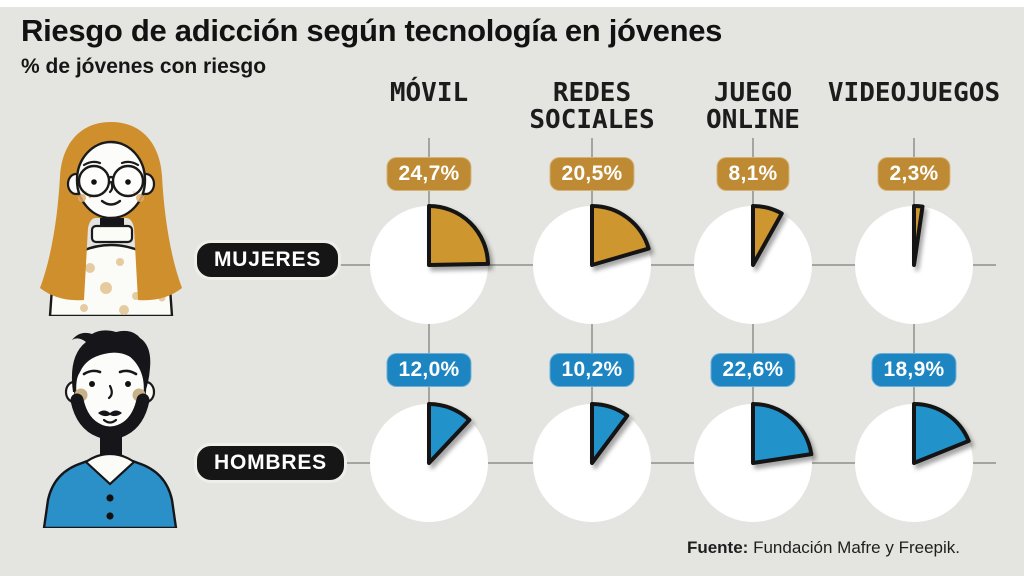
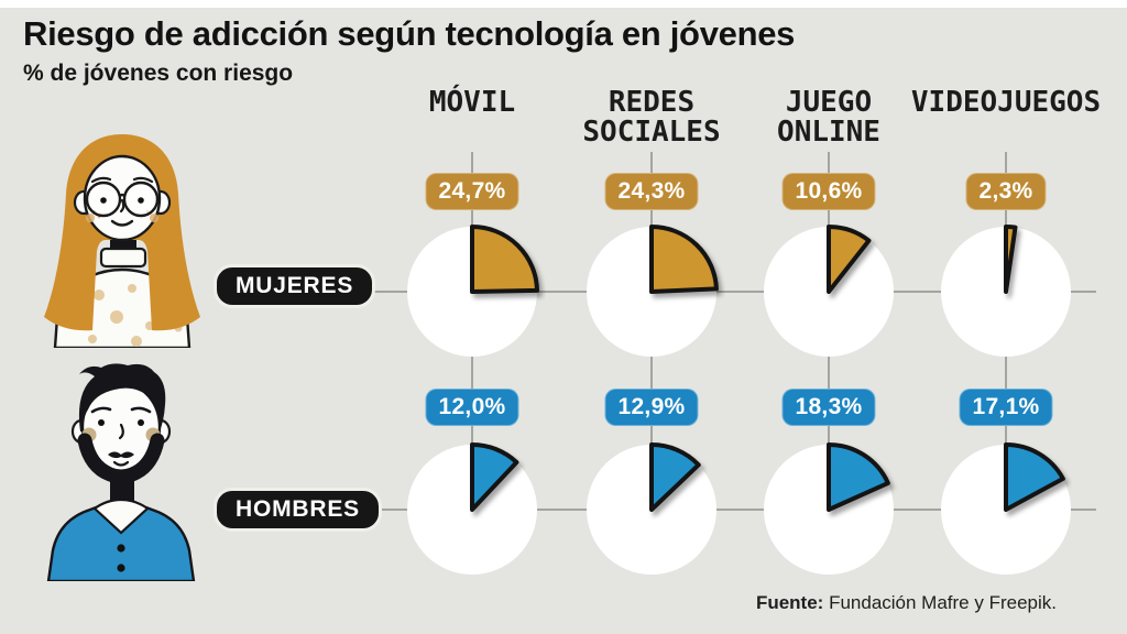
MUJERES/REDES SOCIALES: 20,5% -> 24,3%
HOMBRES/REDES SOCIALES: 10,2% -> 12,9%
MUJERES/JUEGO ONLINE: 8,1% -> 10,6%
HOMBRES/JUEGO ONLINE: 22,6% -> 18,3%
HOMBRES/VIDEOJUEGOS: 18,9% -> 17,1%
